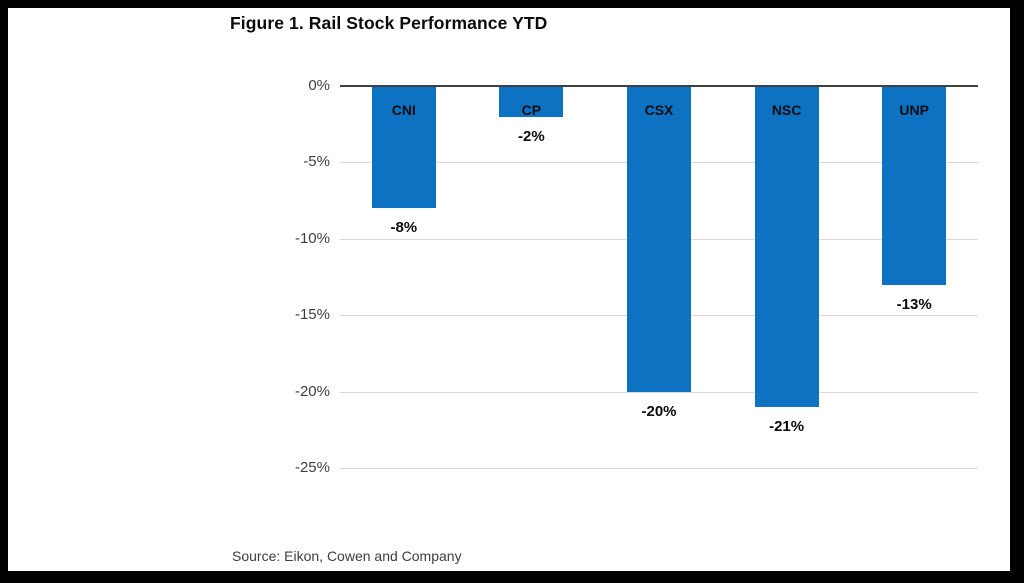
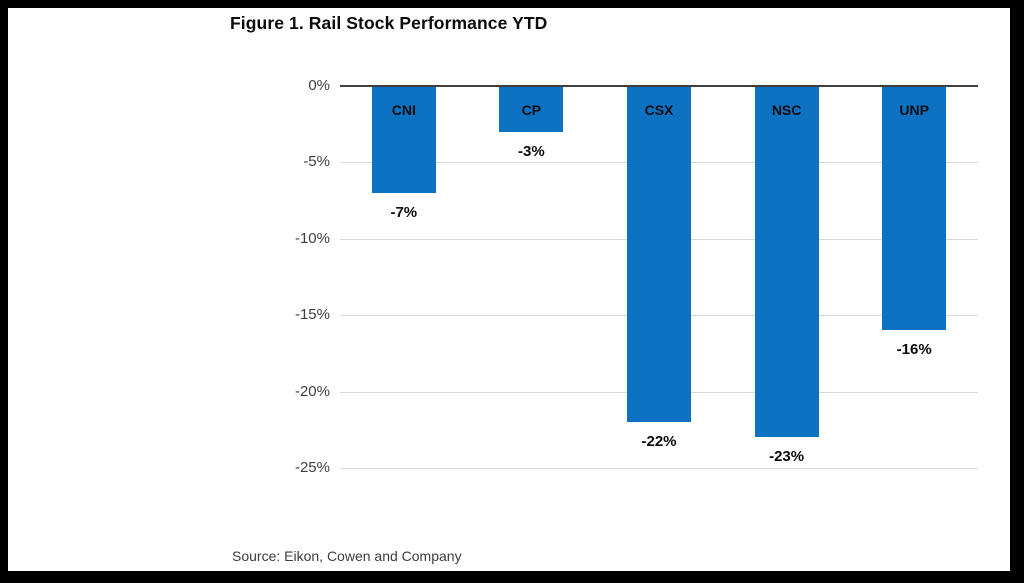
CNI: -8% -> -7%
CP: -2% -> -3%
CSX: -20% -> -22%
NSC: -21% -> -23%
UNP: -13% -> -16%
